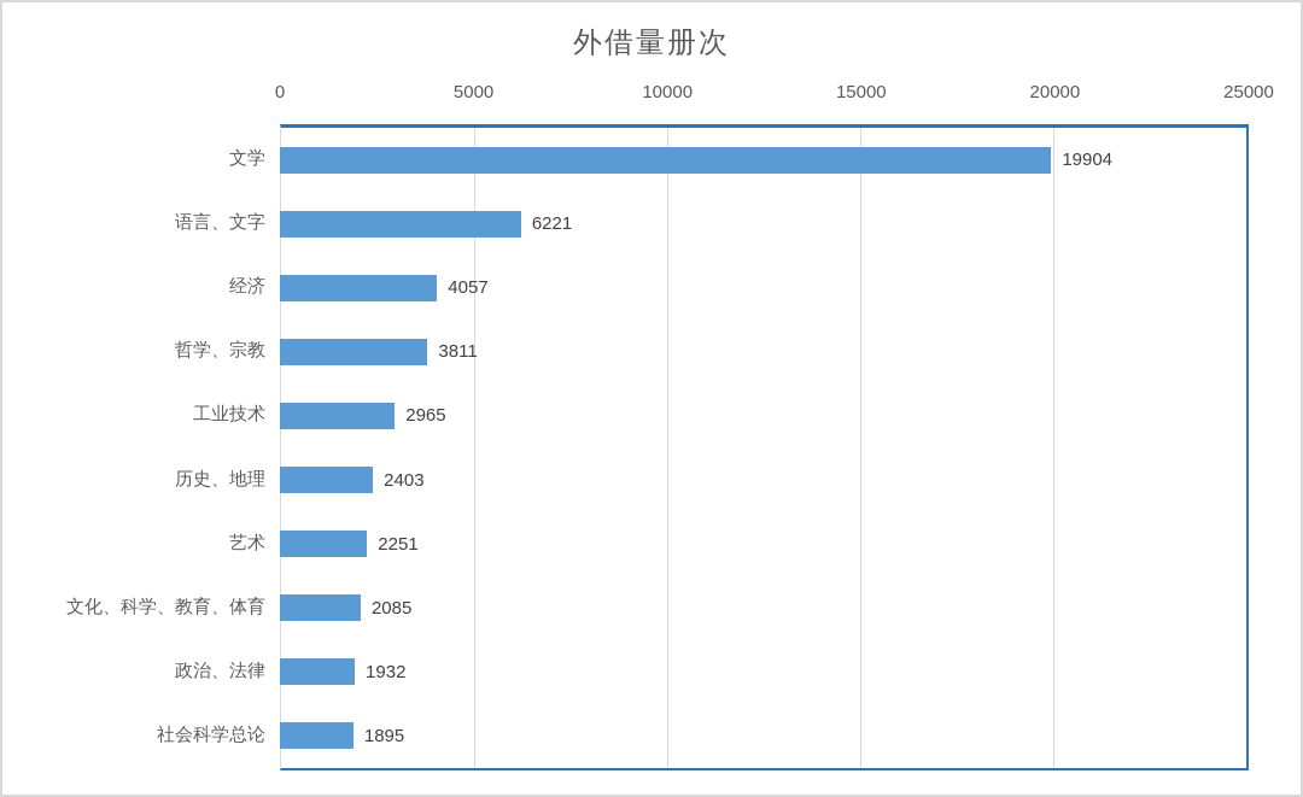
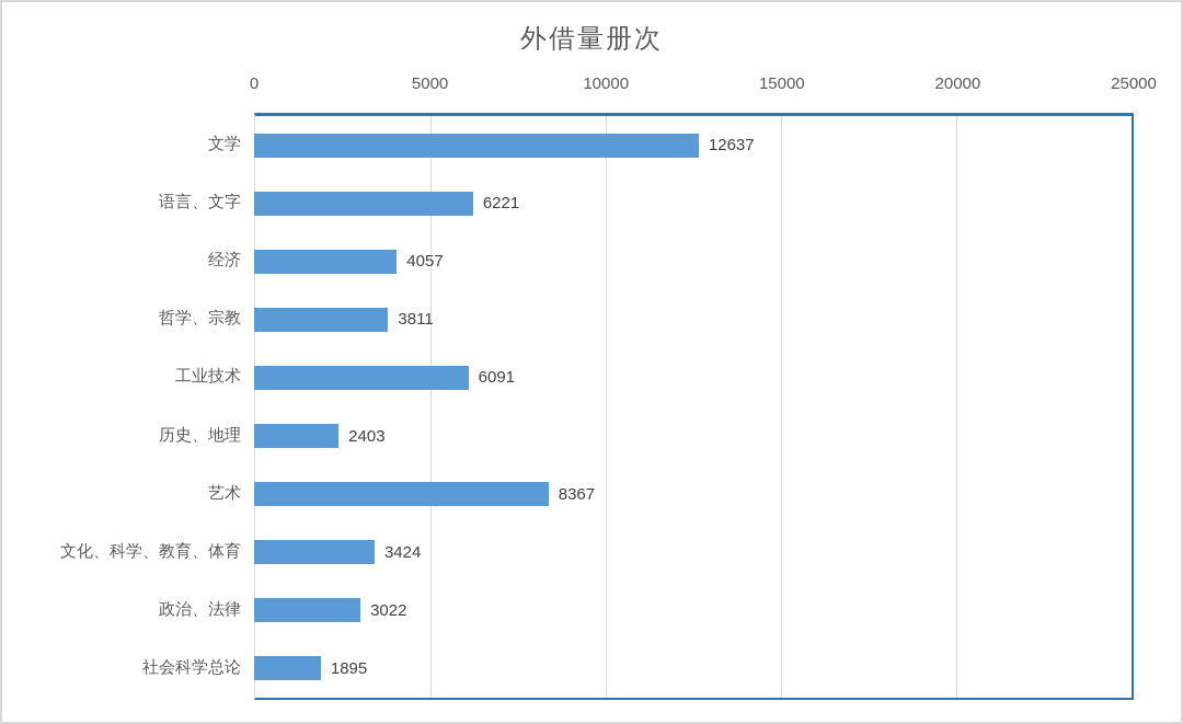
文学: 19904 -> 12637
工业技术: 2965 -> 6091
艺术: 2251 -> 8367
文化、科学、教育、体育: 2085 -> 3424
政治、法律: 1932 -> 3022
